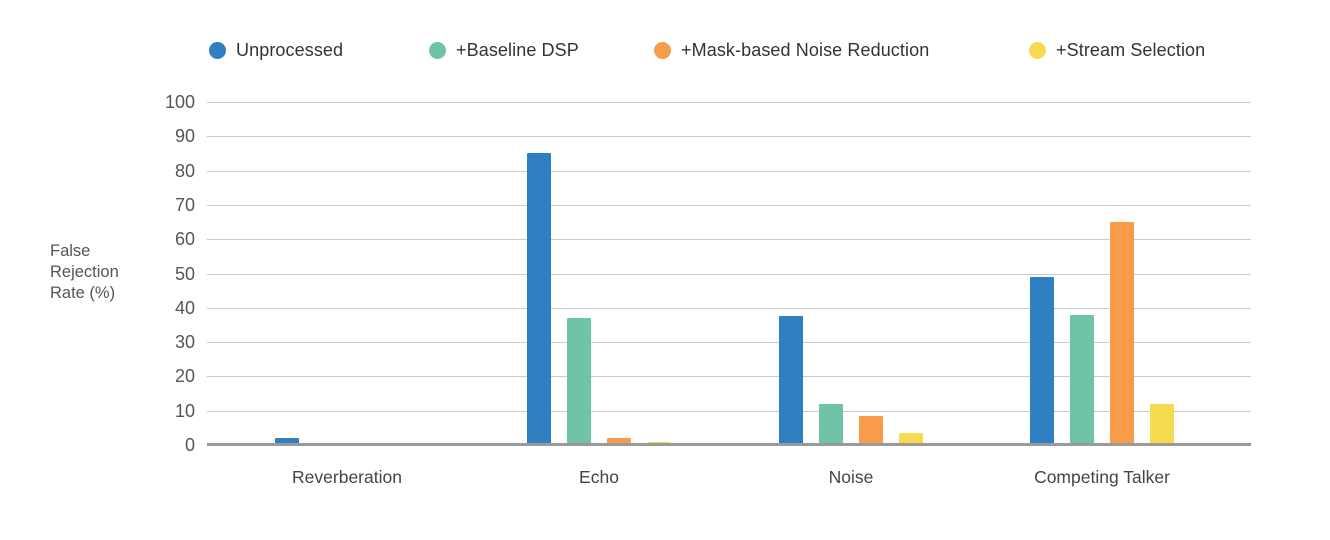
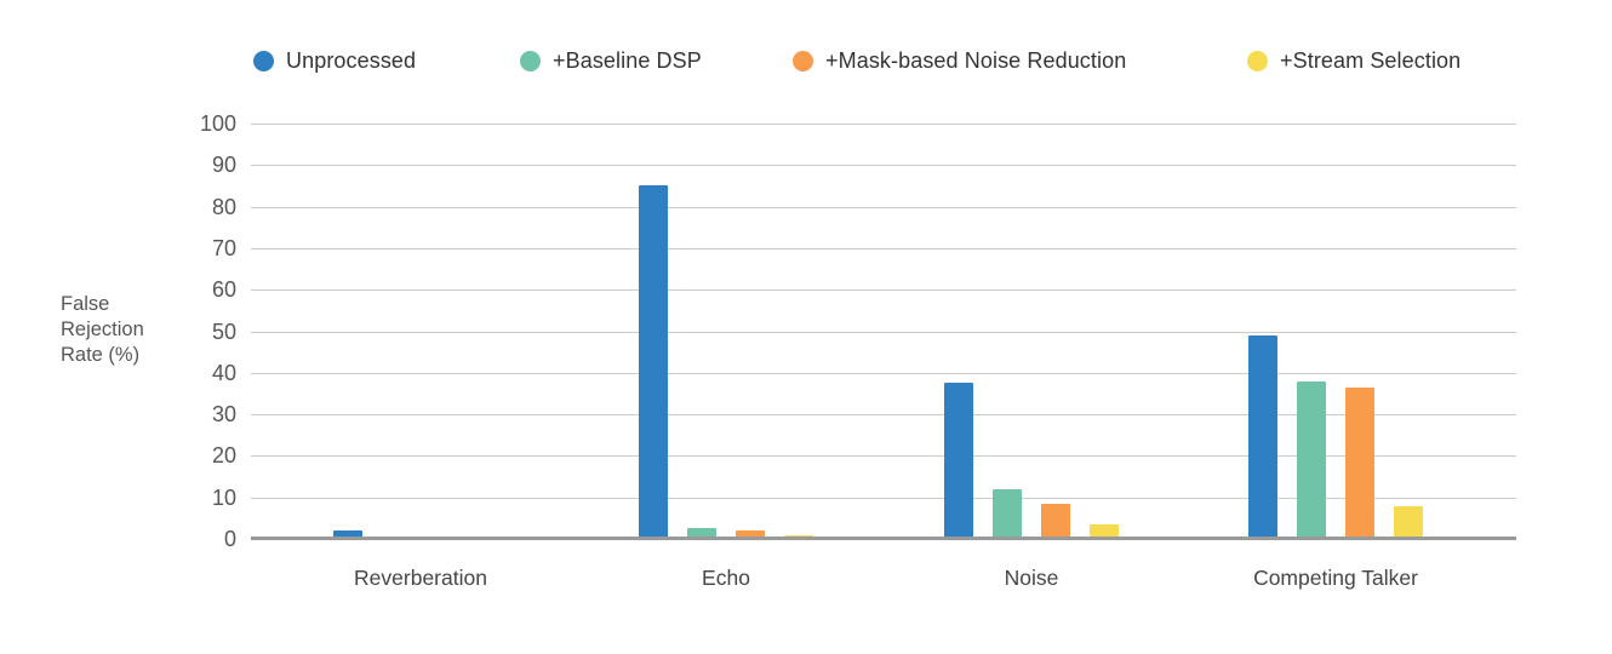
+Baseline DSP/Echo: 37 -> 3
+Mask-based Noise Reduction/Competing Talker: 65 -> 36
+Stream Selection/Competing Talker: 12 -> 8
